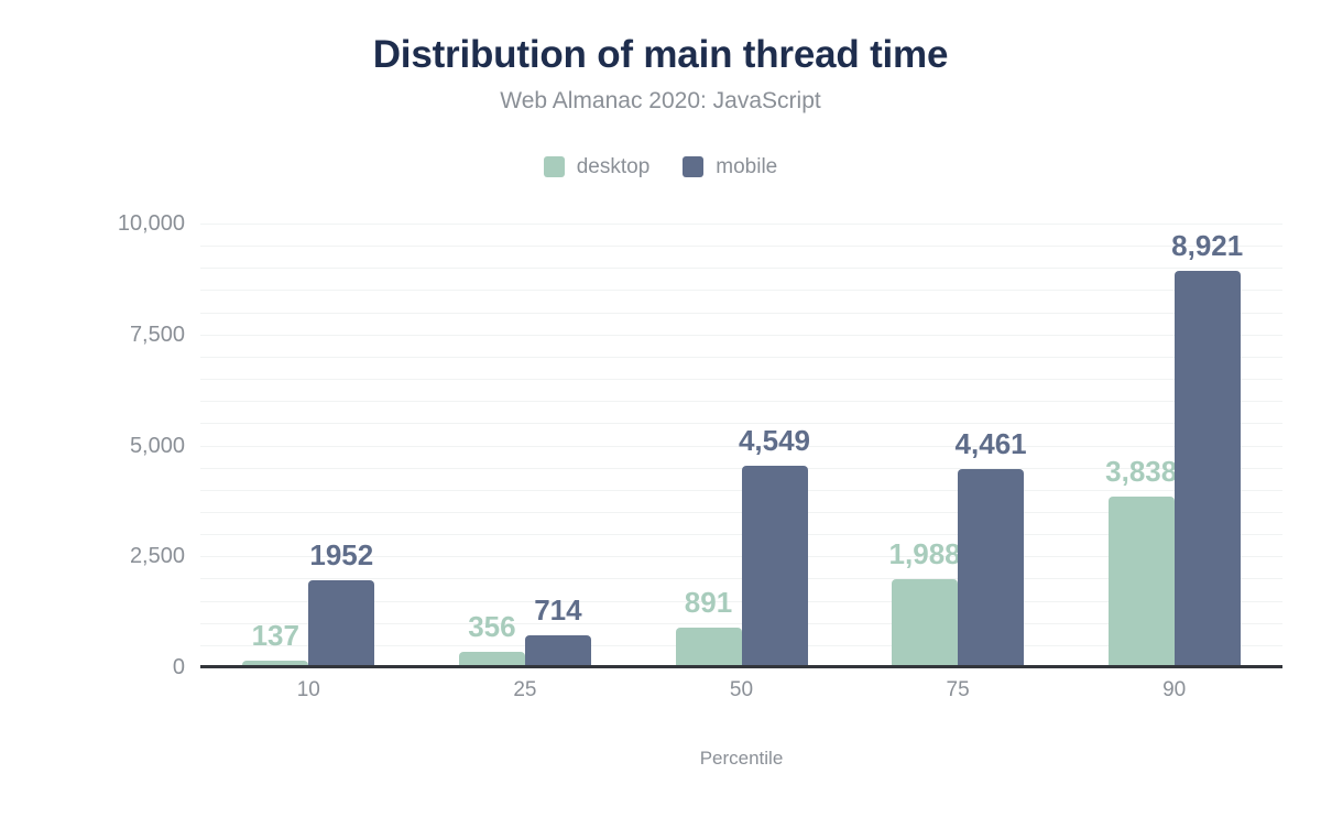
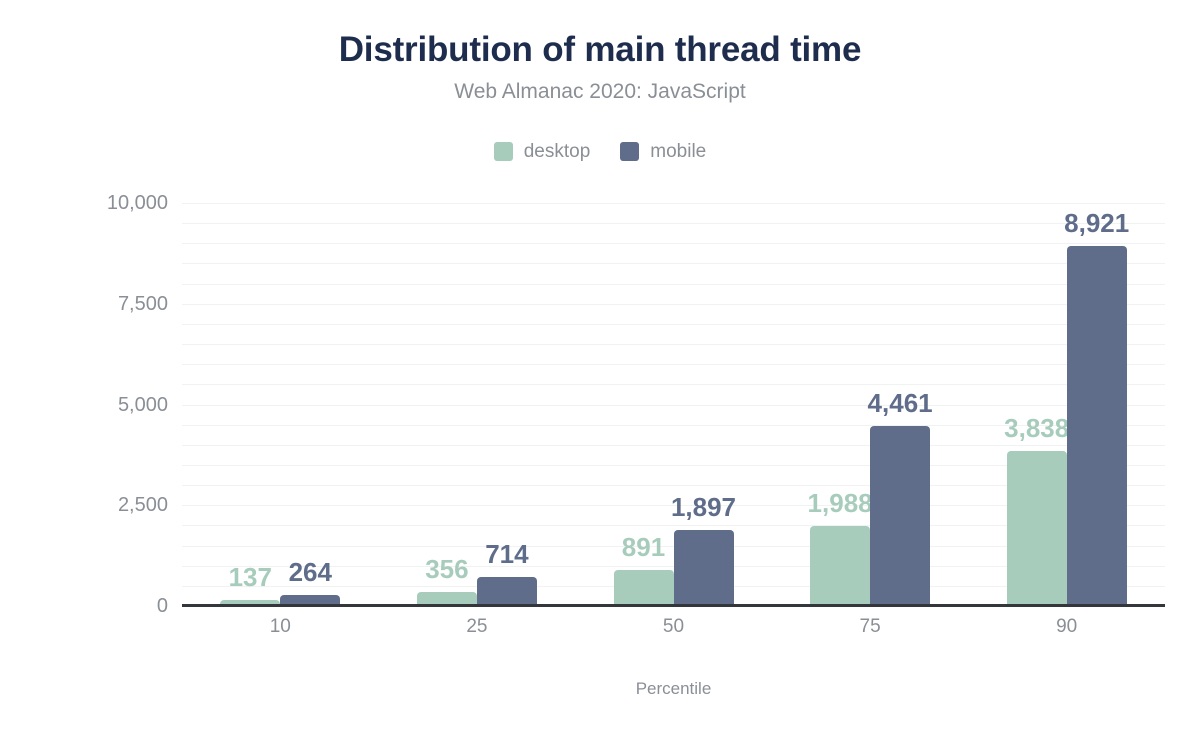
mobile/10: 1952 -> 264
mobile/50: 4,549 -> 1,897
